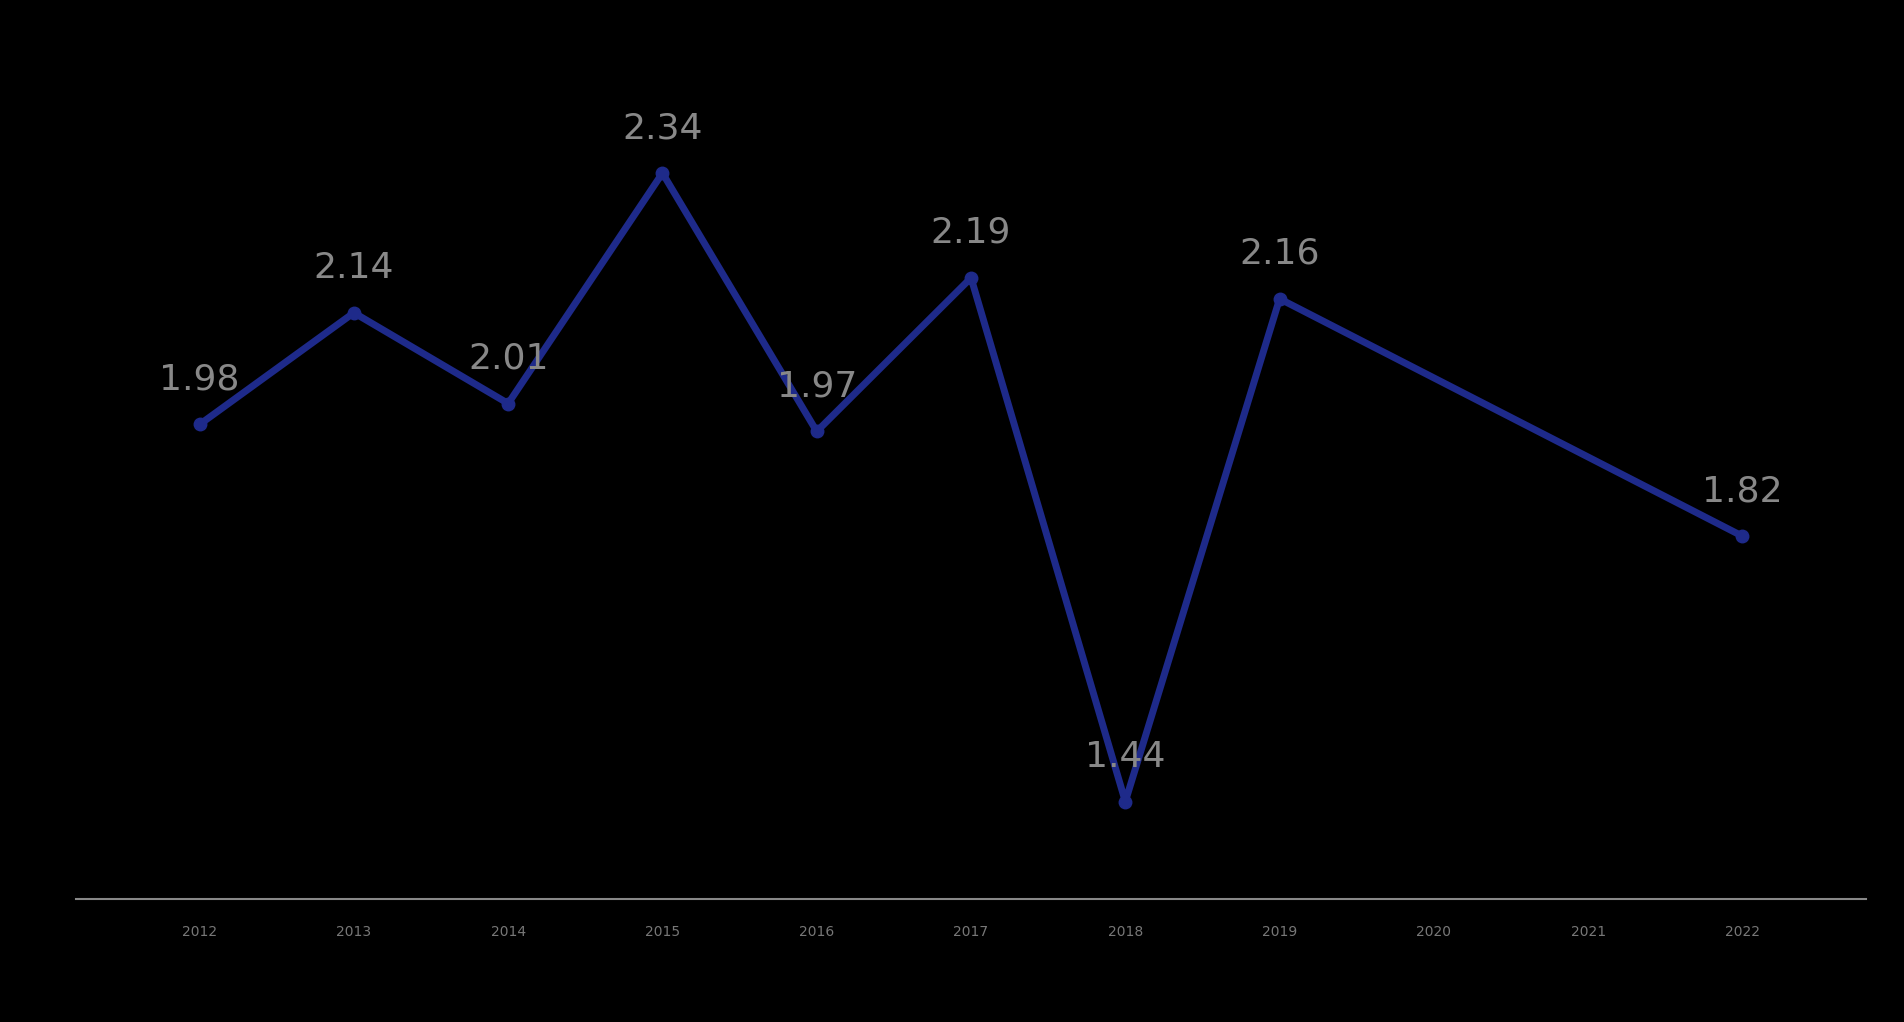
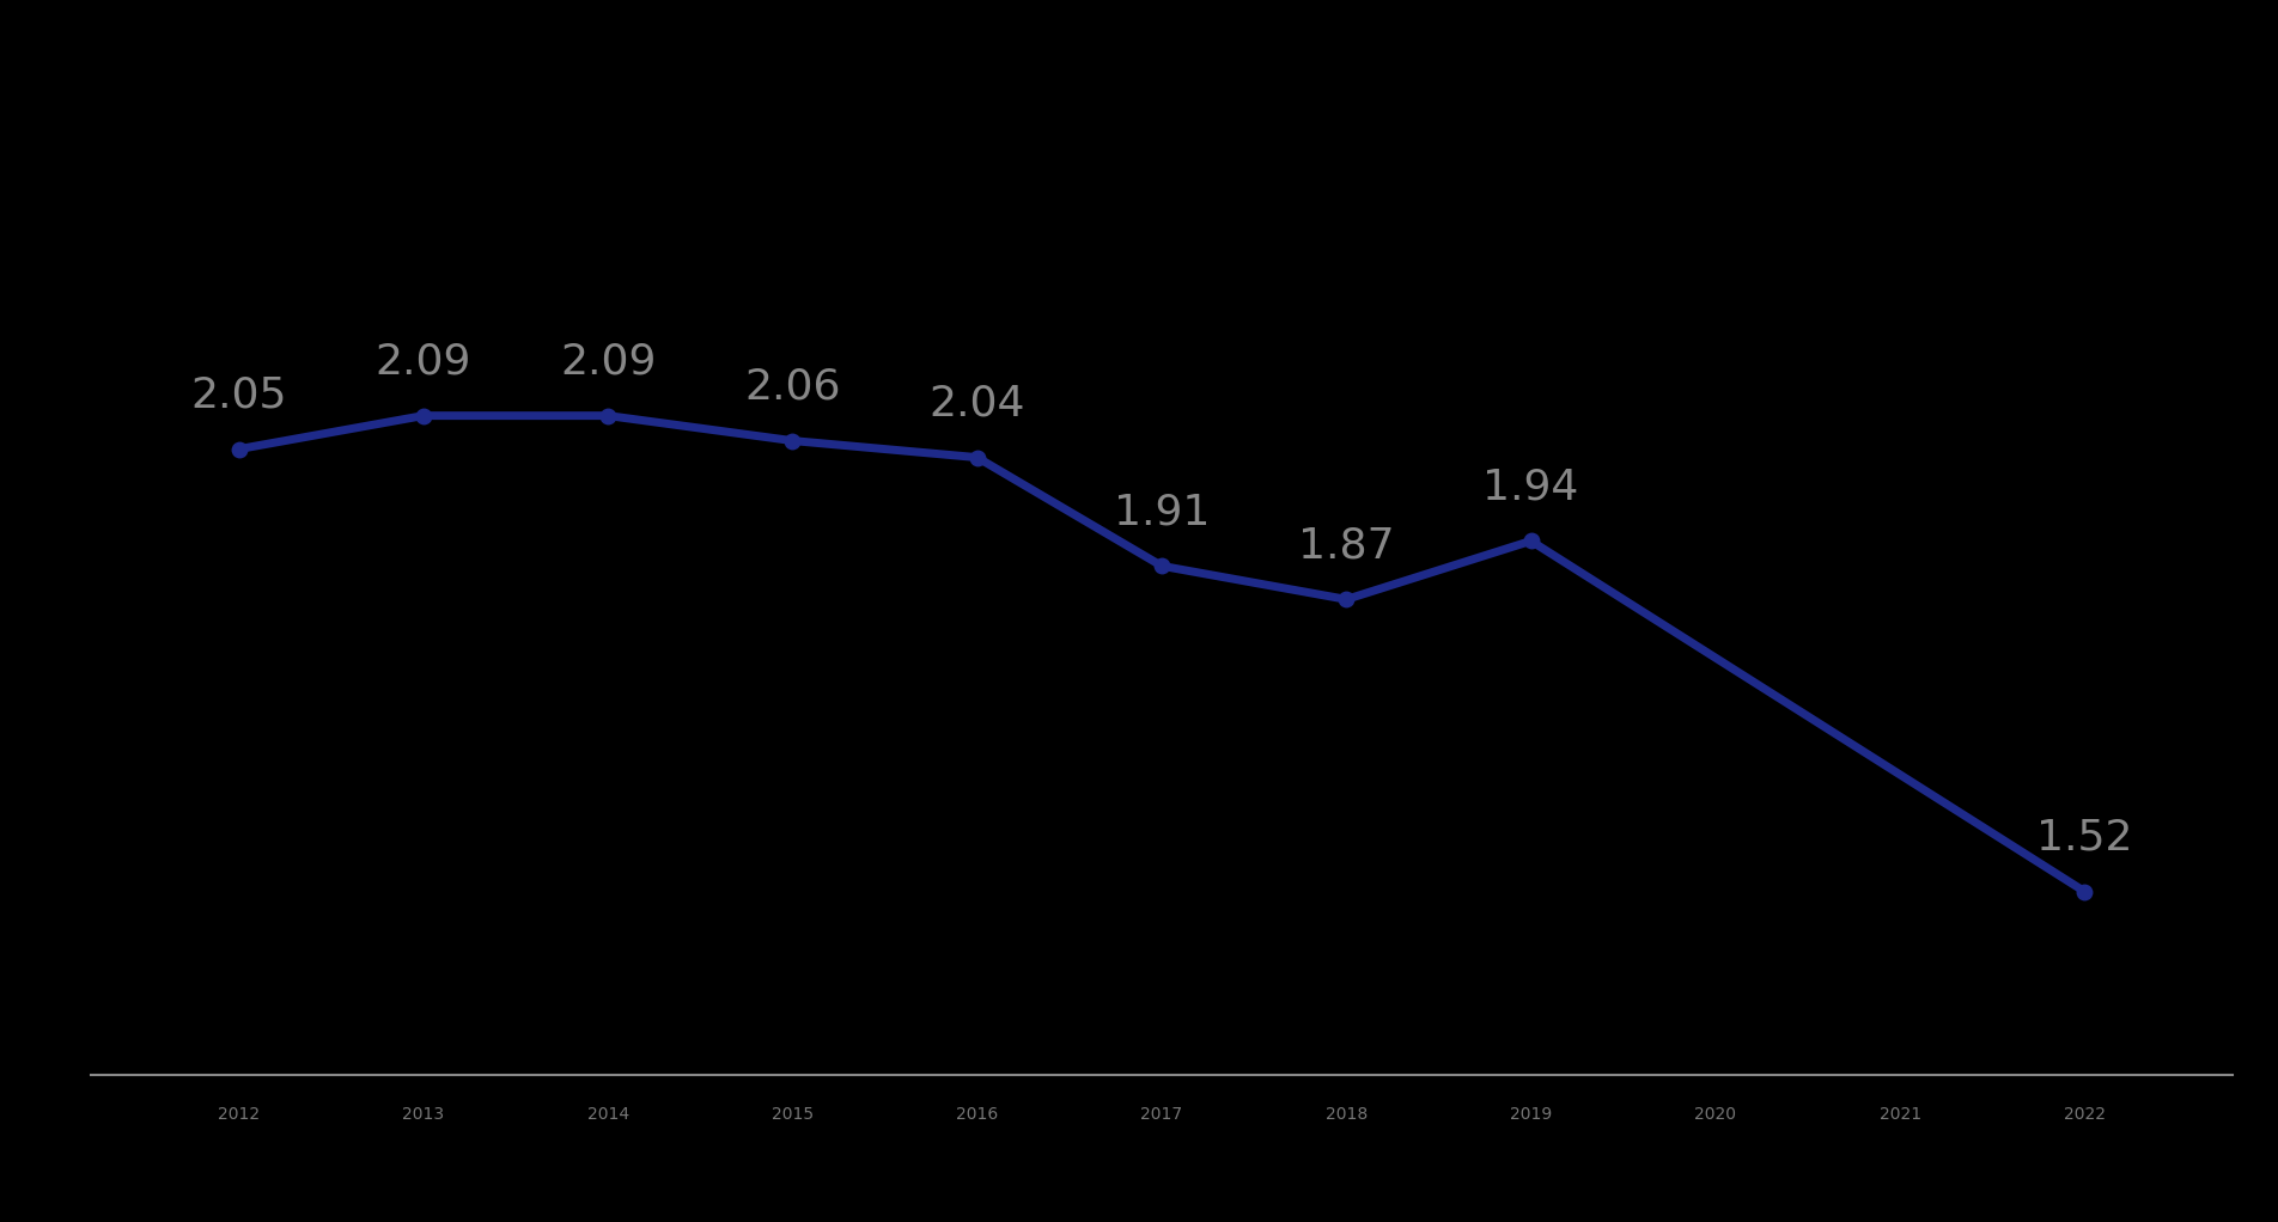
2012: 1.98 -> 2.05
2013: 2.14 -> 2.09
2014: 2.01 -> 2.09
2015: 2.34 -> 2.06
2016: 1.97 -> 2.04
2017: 2.19 -> 1.91
2018: 1.44 -> 1.87
2019: 2.16 -> 1.94
2022: 1.82 -> 1.52
